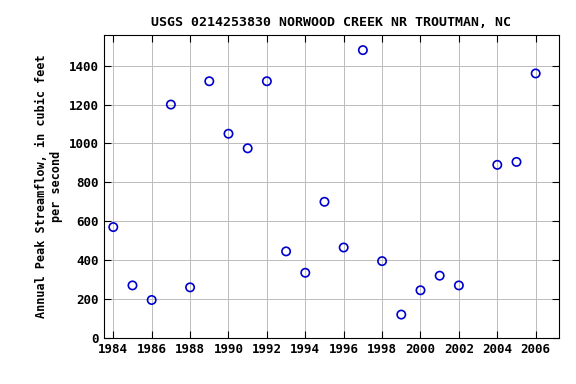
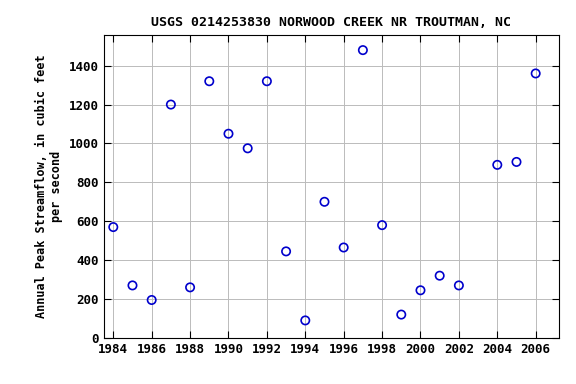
1994: 340 -> 90
1998: 400 -> 580
